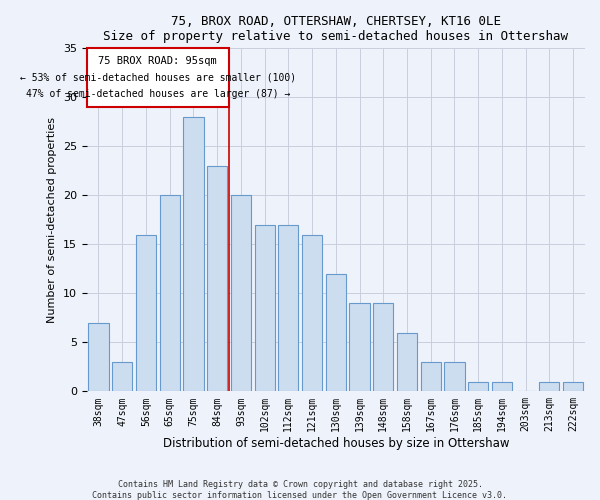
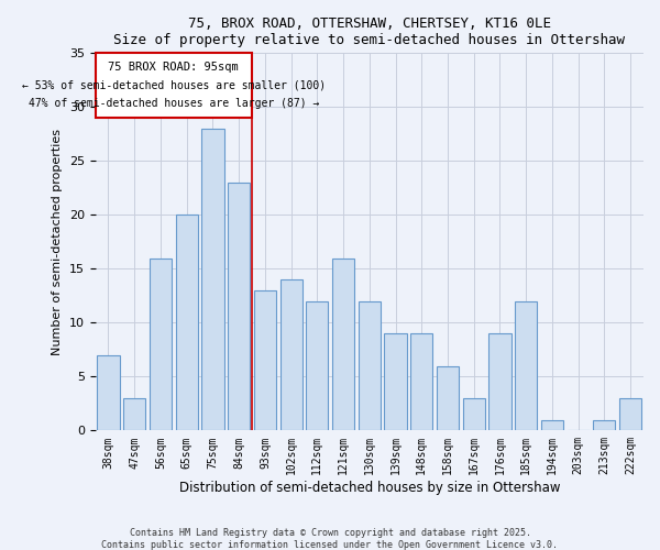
93sqm: 20 -> 13
102sqm: 17 -> 14
112sqm: 17 -> 12
176sqm: 3 -> 9
185sqm: 1 -> 12
222sqm: 1 -> 3
